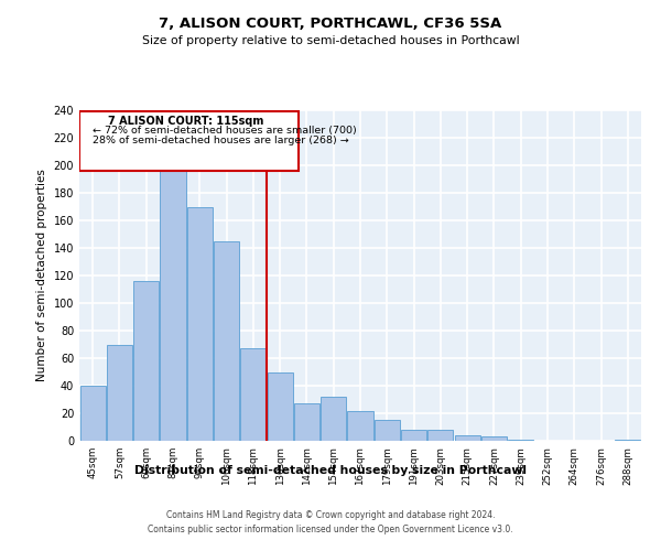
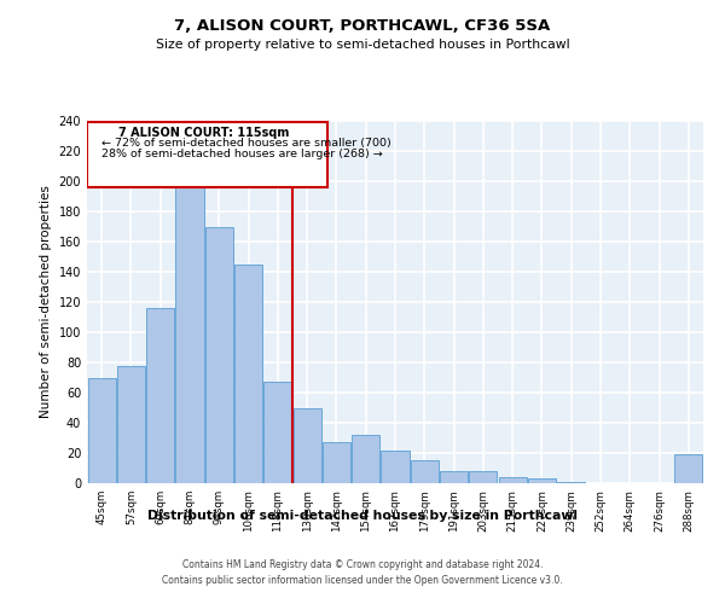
45sqm: 40 -> 70
57sqm: 70 -> 78
288sqm: 1 -> 19
